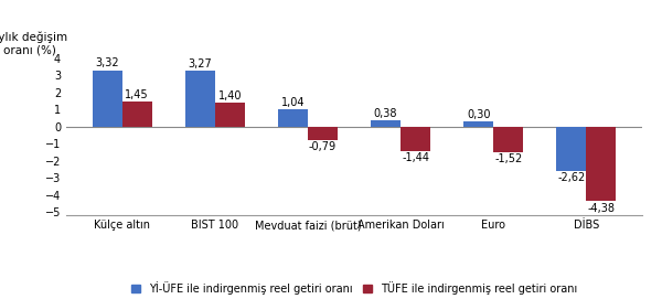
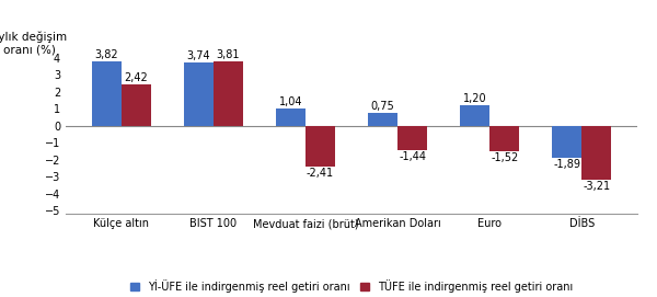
Yİ-ÜFE ile indirgenmiş reel getiri oranı/Külçe altın: 3,32 -> 3,82
TÜFE ile indirgenmiş reel getiri oranı/Külçe altın: 1,45 -> 2,42
Yİ-ÜFE ile indirgenmiş reel getiri oranı/BIST 100: 3,27 -> 3,74
TÜFE ile indirgenmiş reel getiri oranı/BIST 100: 1,40 -> 3,81
TÜFE ile indirgenmiş reel getiri oranı/Mevduat faizi (brüt): -0,79 -> -2,41
Yİ-ÜFE ile indirgenmiş reel getiri oranı/Amerikan Doları: 0,38 -> 0,75
Yİ-ÜFE ile indirgenmiş reel getiri oranı/Euro: 0,30 -> 1,20
Yİ-ÜFE ile indirgenmiş reel getiri oranı/DİBS: -2,62 -> -1,89
TÜFE ile indirgenmiş reel getiri oranı/DİBS: -4,38 -> -3,21
